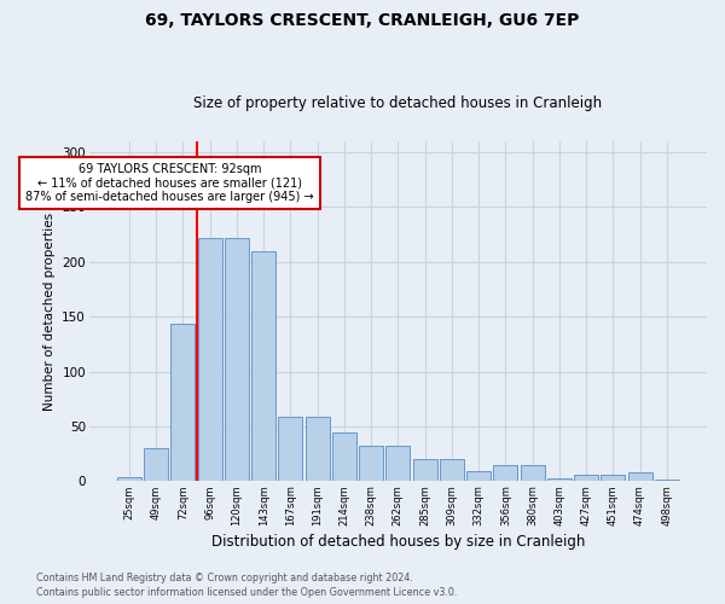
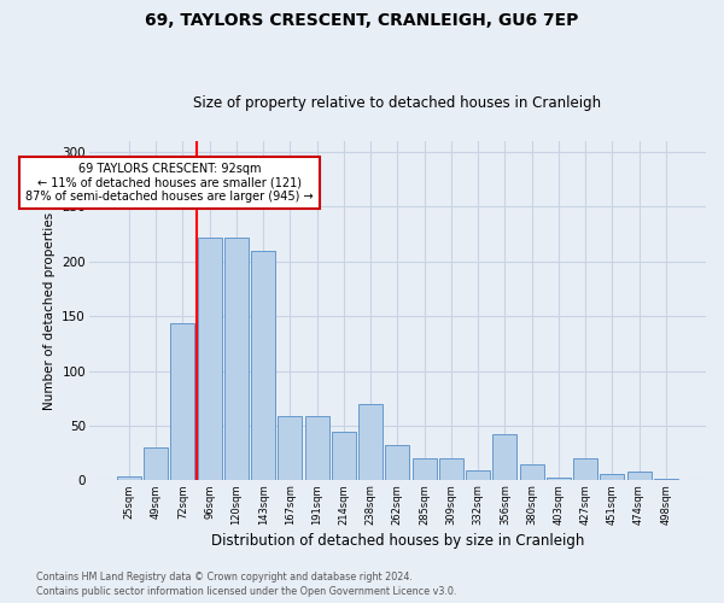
238sqm: 32 -> 70
356sqm: 15 -> 42
427sqm: 6 -> 20
